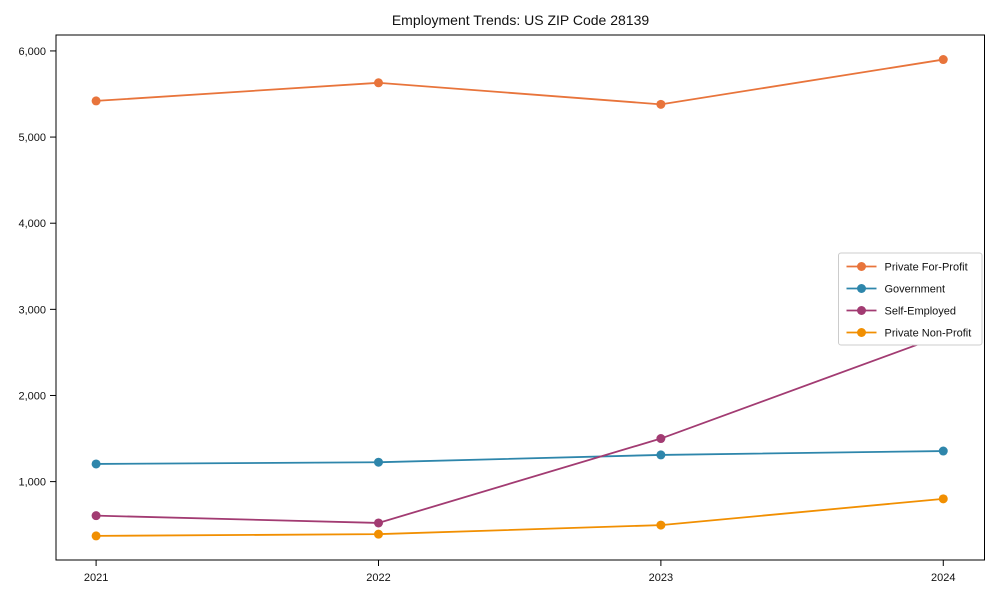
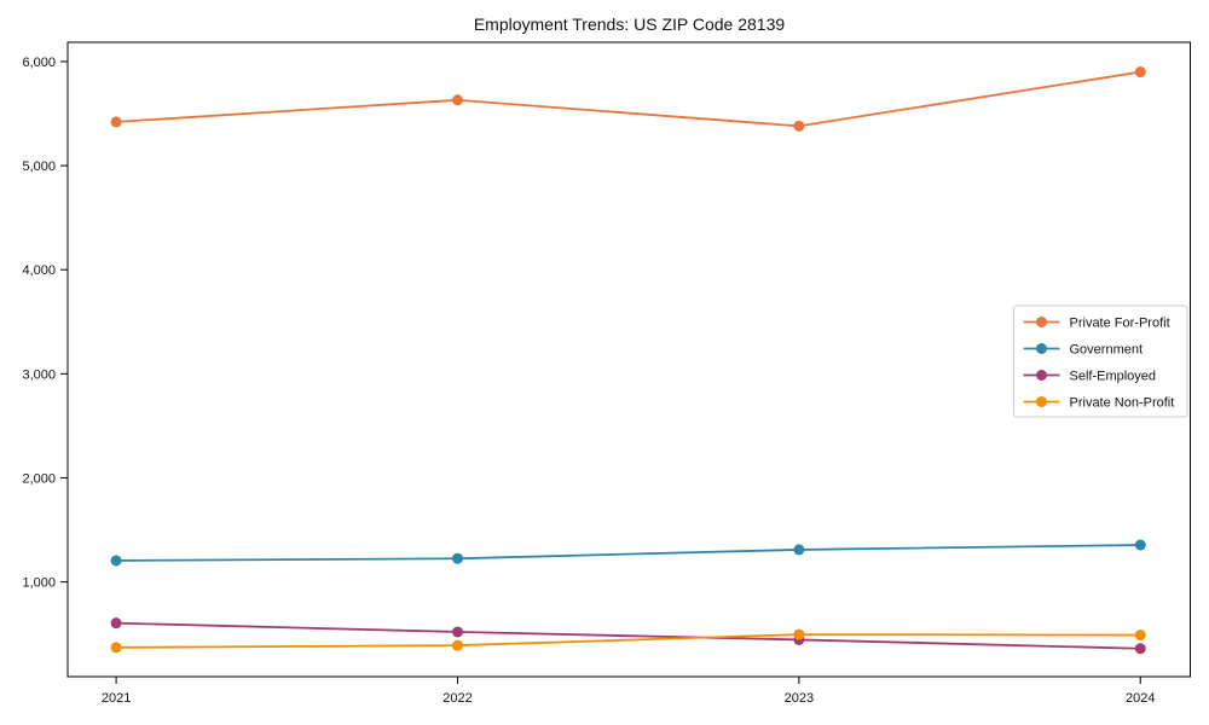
Self-Employed/2023: 1500 -> 400
Self-Employed/2024: 2700 -> 400
Private Non-Profit/2024: 800 -> 500
